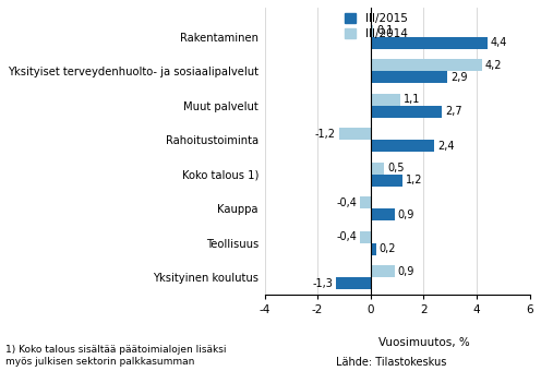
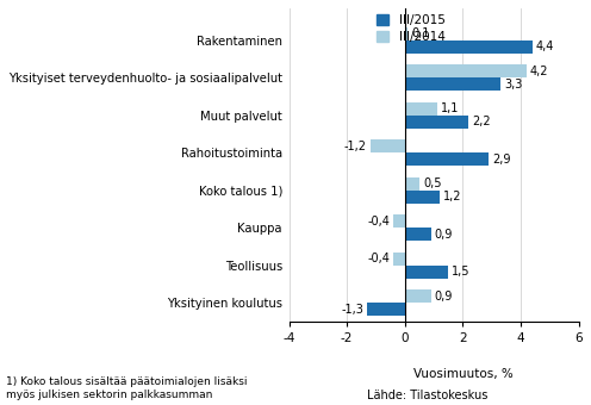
III/2015/Yksityiset terveydenhuolto- ja sosiaalipalvelut: 2,9 -> 3,3
III/2015/Muut palvelut: 2,7 -> 2,2
III/2015/Rahoitustoiminta: 2,4 -> 2,9
III/2015/Teollisuus: 0,2 -> 1,5
